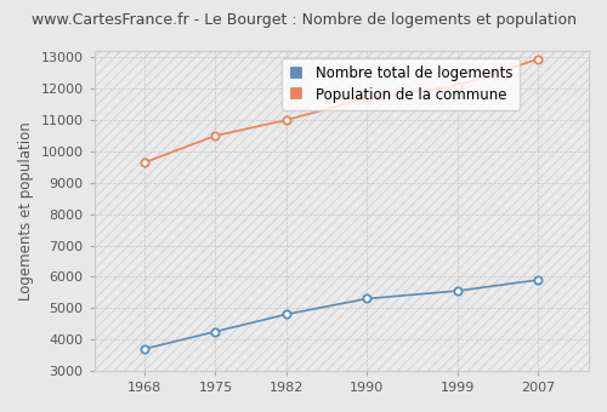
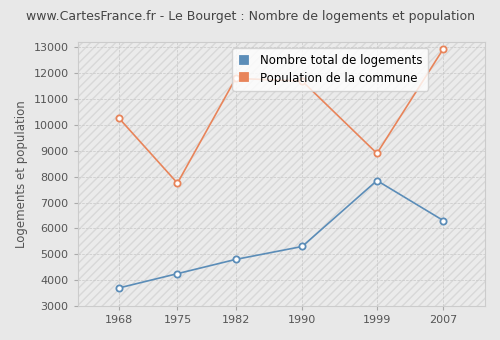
Population de la commune/1968: 9650 -> 10250
Population de la commune/1975: 10500 -> 7750
Population de la commune/1982: 11000 -> 11800
Nombre total de logements/1999: 5550 -> 7850
Population de la commune/1999: 12100 -> 8900
Nombre total de logements/2007: 5900 -> 6300
